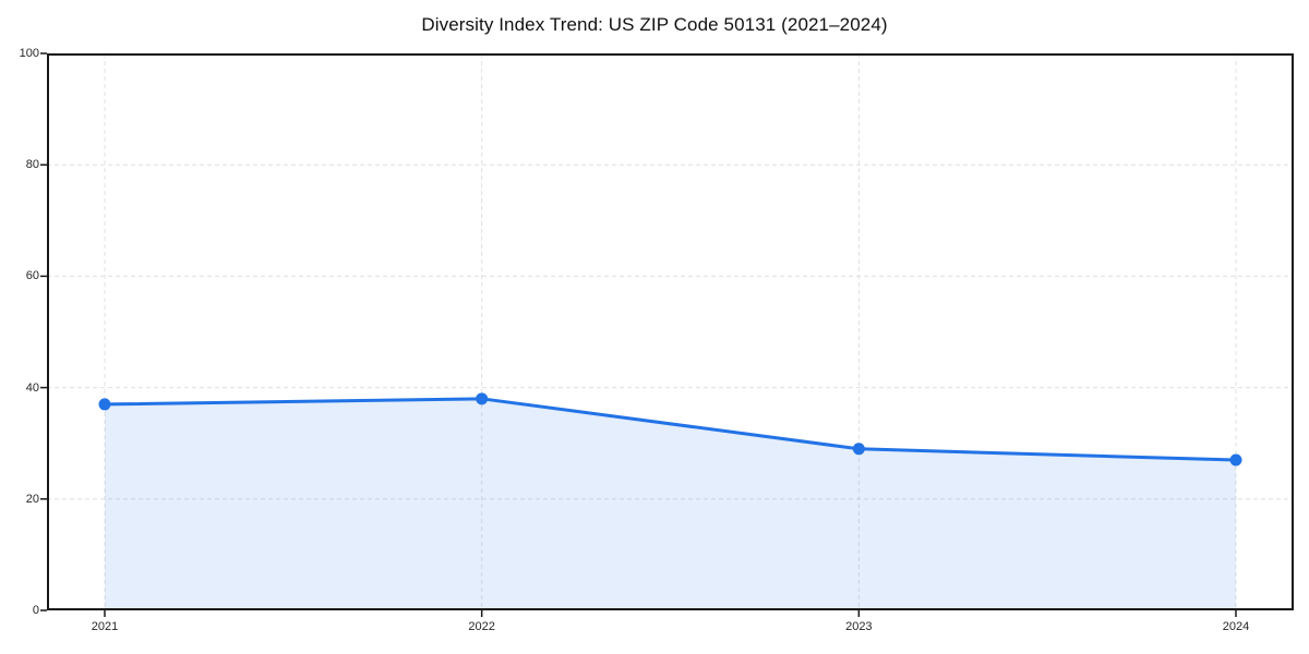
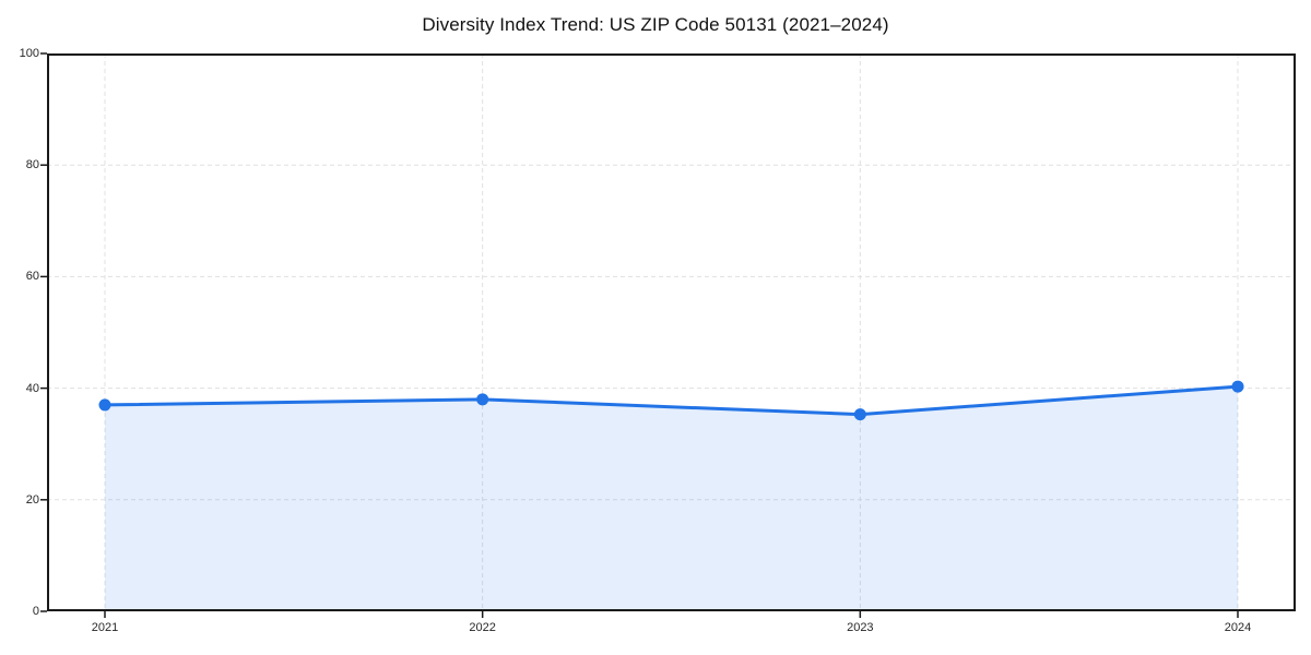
2023: 29 -> 35
2024: 27 -> 40
